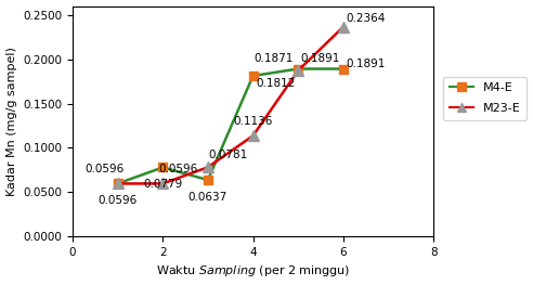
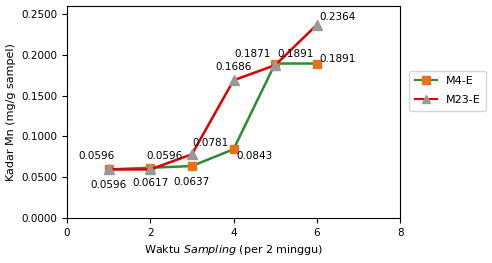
M4-E/2: 0.0779 -> 0.0617
M4-E/4: 0.1812 -> 0.0843
M23-E/4: 0.1136 -> 0.1686
